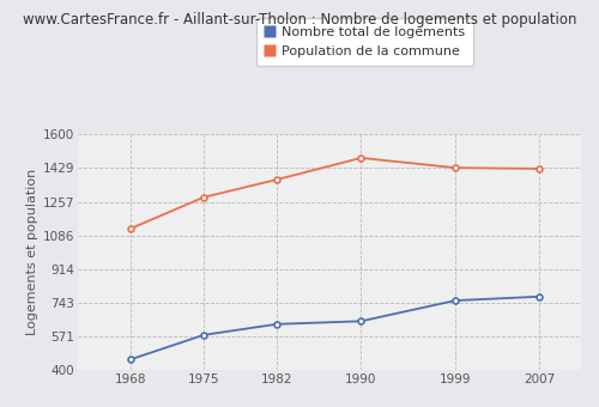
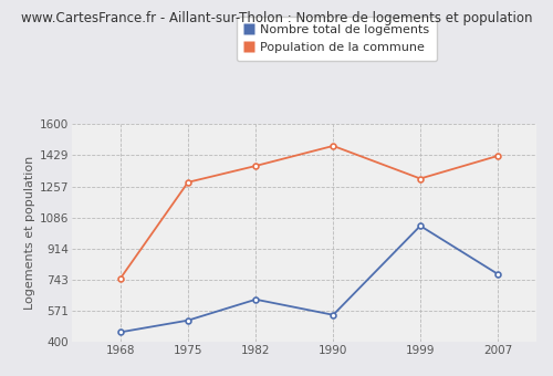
Population de la commune/1968: 1120 -> 750
Nombre total de logements/1975: 580 -> 520
Nombre total de logements/1990: 650 -> 550
Nombre total de logements/1999: 760 -> 1040
Population de la commune/1999: 1430 -> 1300
